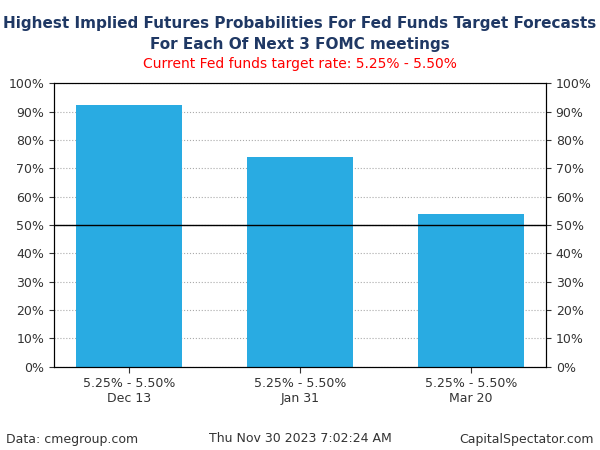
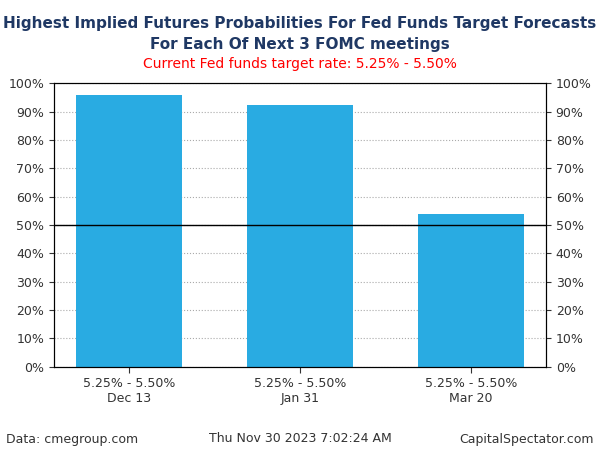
5.25% - 5.50% Dec 13: 92.5% -> 96.0%
5.25% - 5.50% Jan 31: 74.0% -> 92.5%
